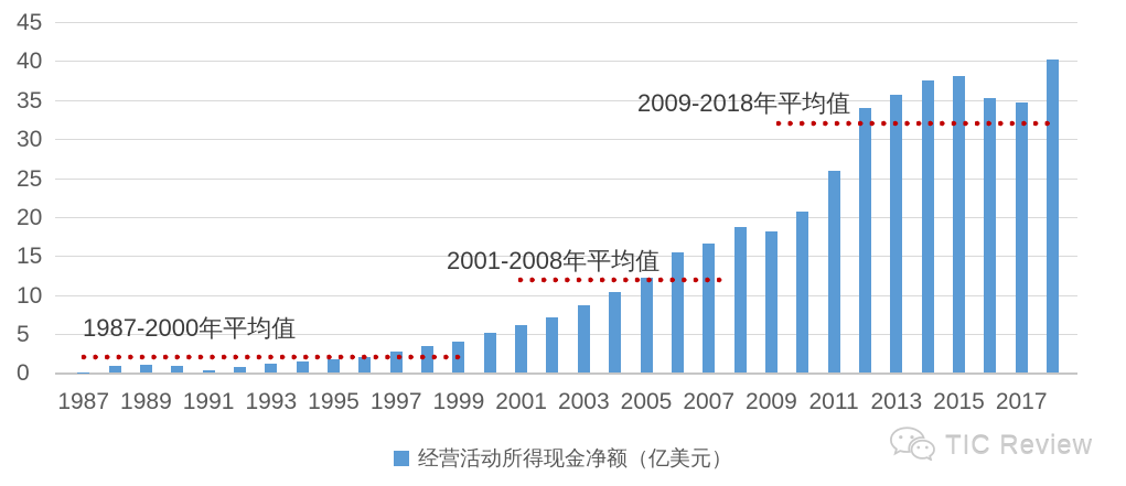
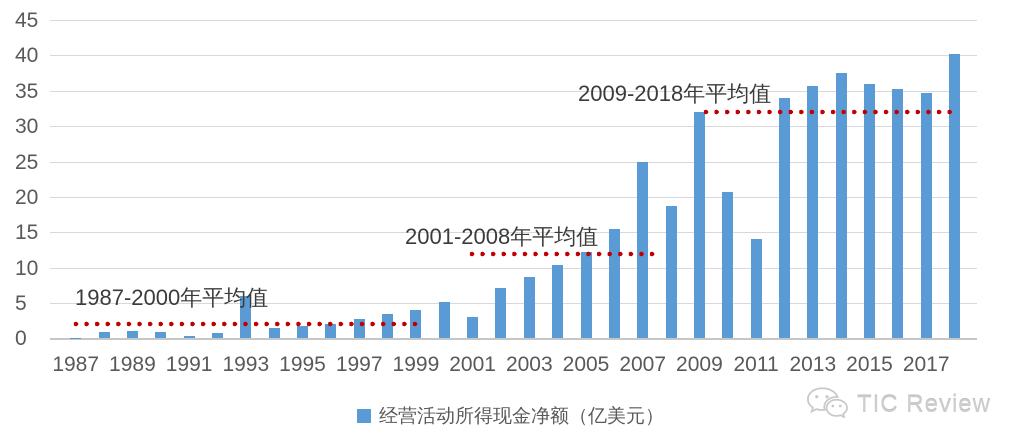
1993: 1 -> 6
2001: 6 -> 3
2007: 17 -> 25
2009: 18 -> 32
2011: 26 -> 14
2015: 38 -> 36
